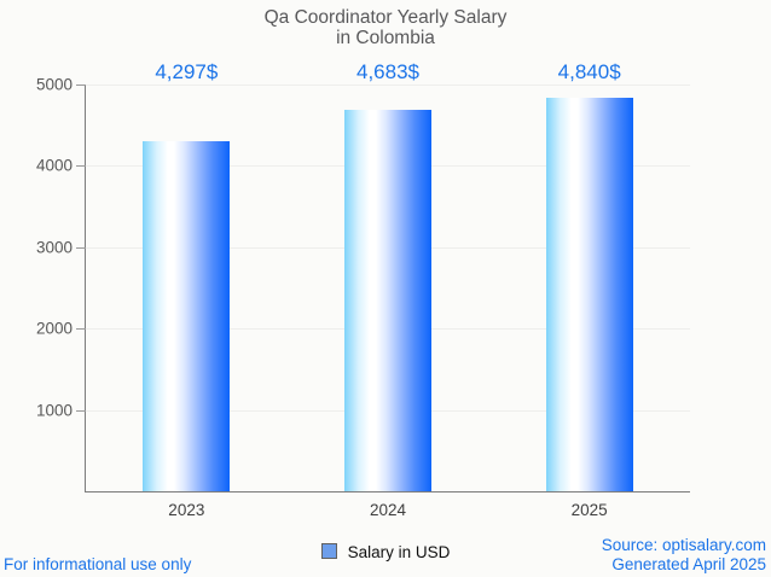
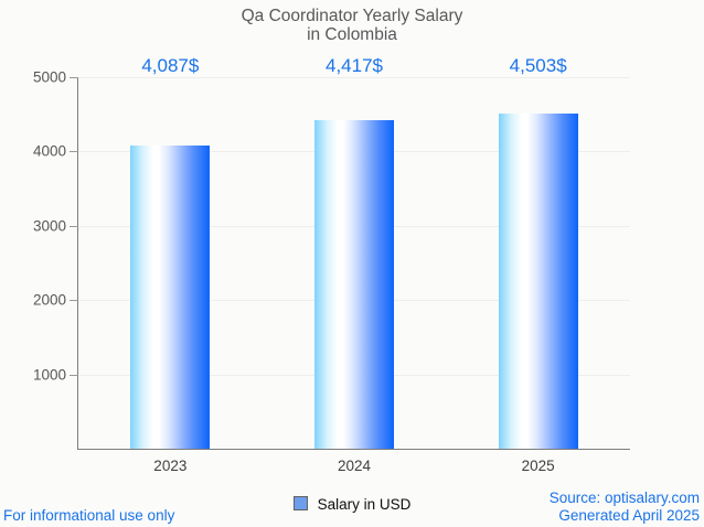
2023: 4,297 -> 4,087
2024: 4,683 -> 4,417
2025: 4,840 -> 4,503
